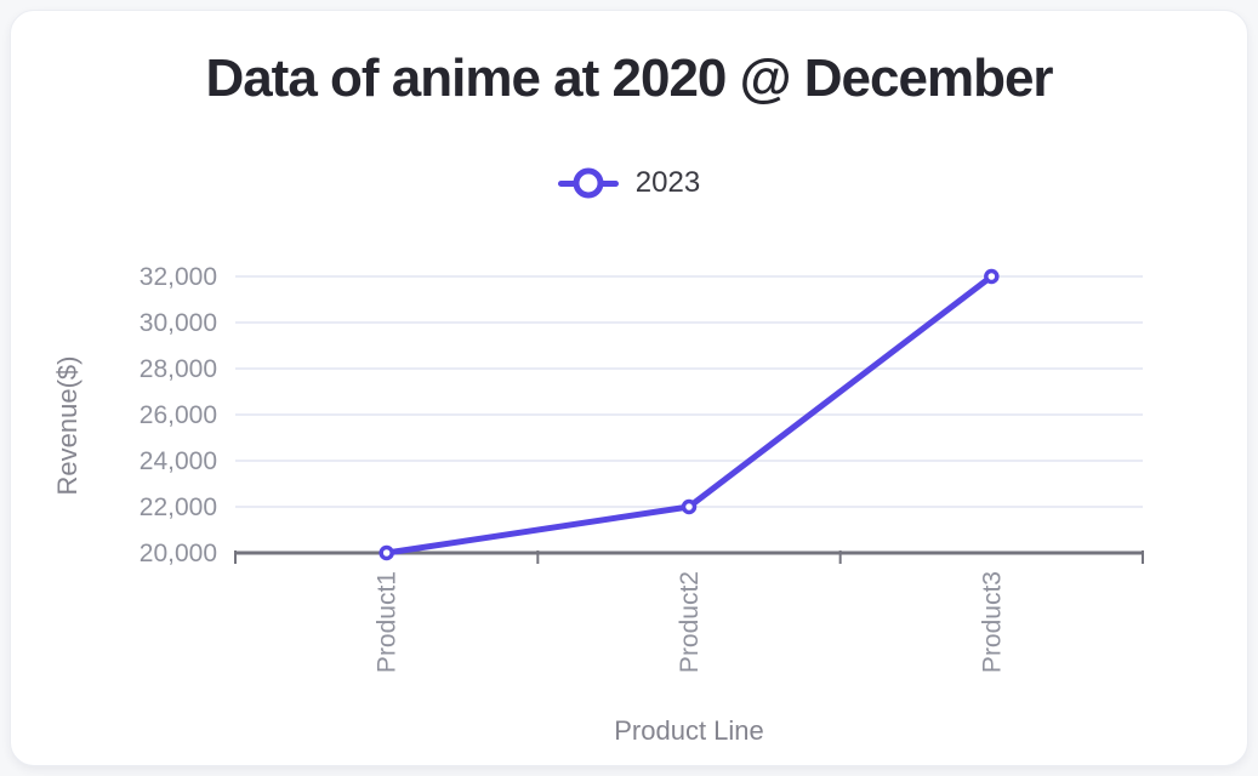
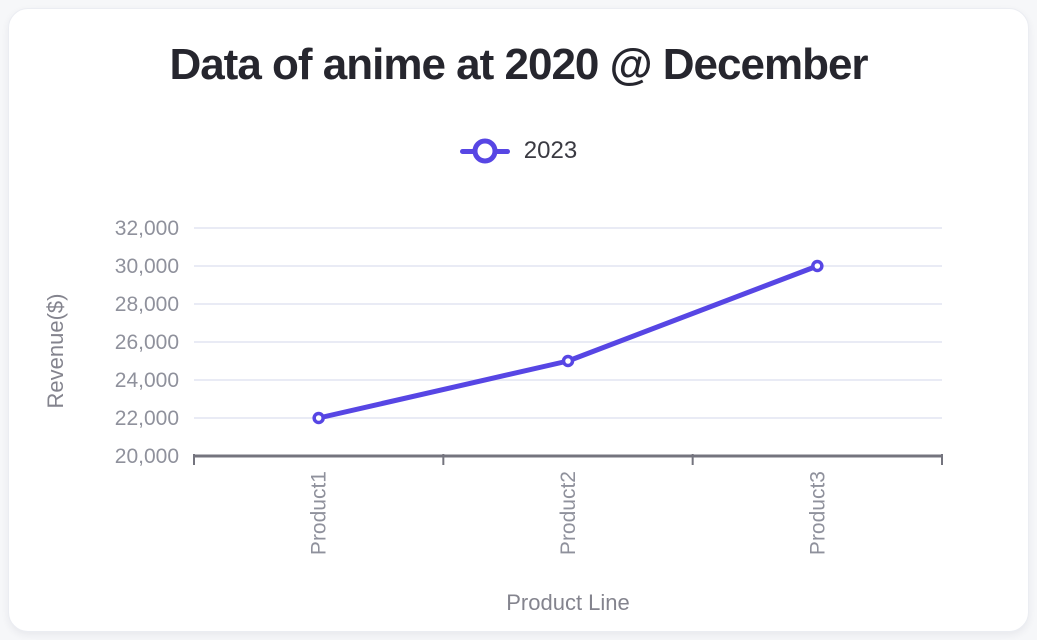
Product1: 20000 -> 22000
Product2: 22000 -> 25000
Product3: 32000 -> 30000
